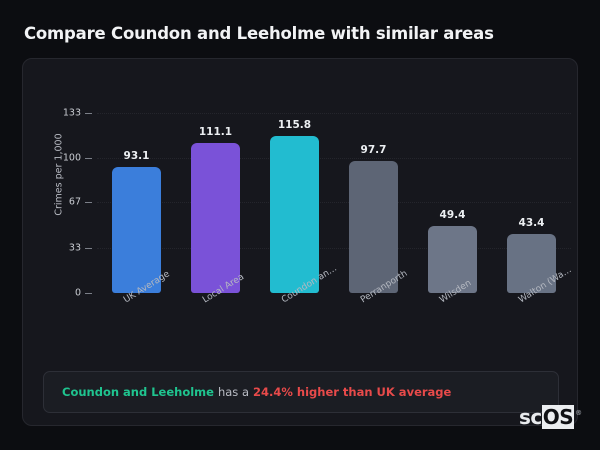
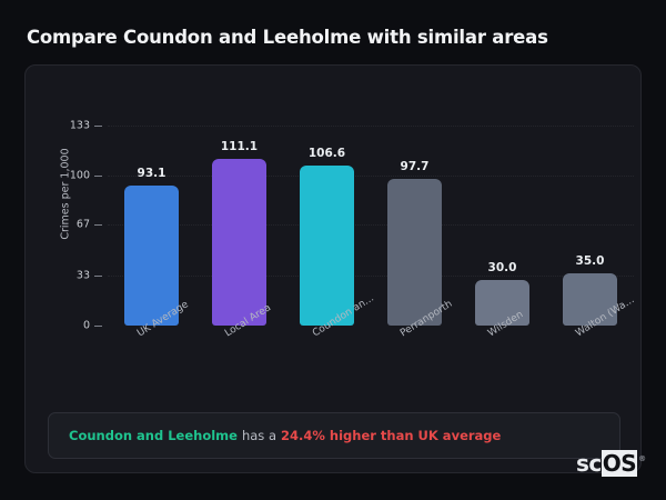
Coundon an…: 115.8 -> 106.6
Wilsden: 49.4 -> 30.0
Walton (Wa…: 43.4 -> 35.0
